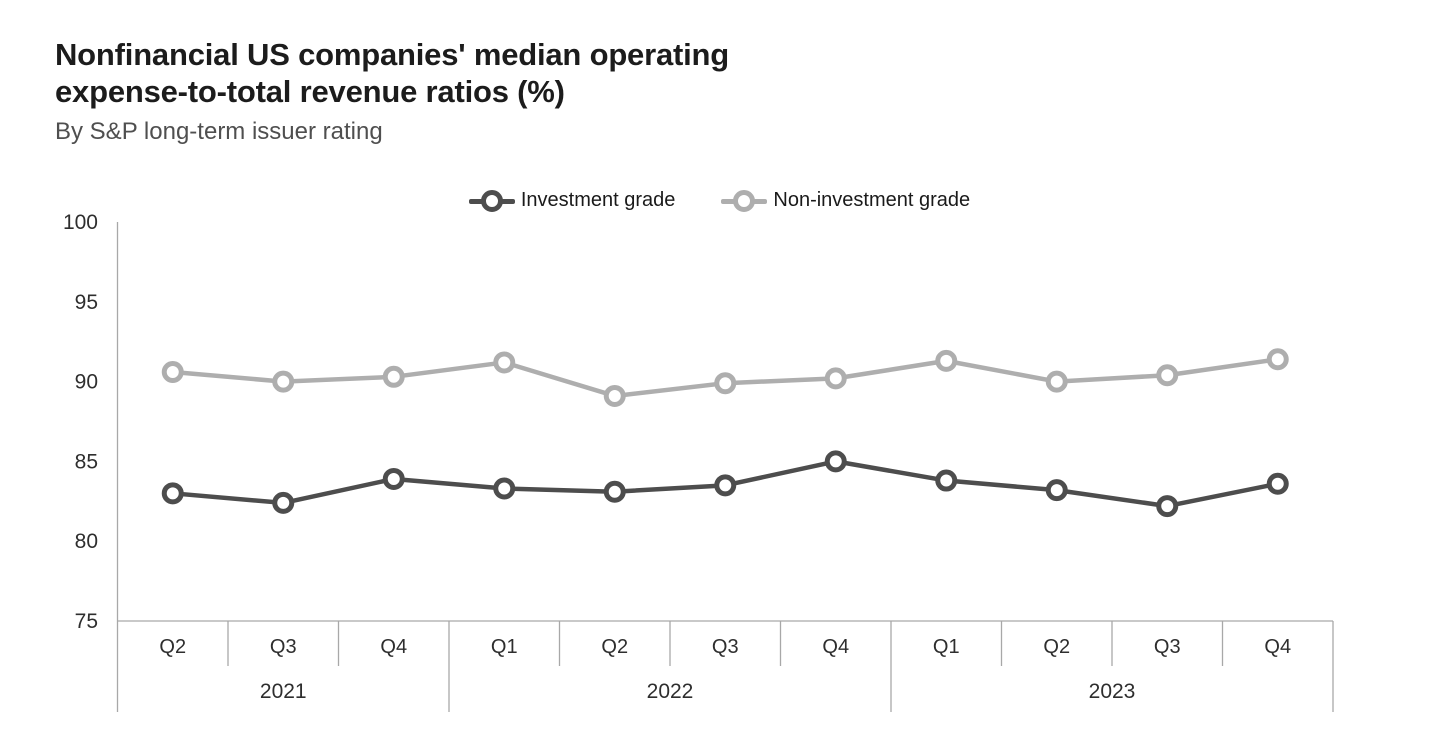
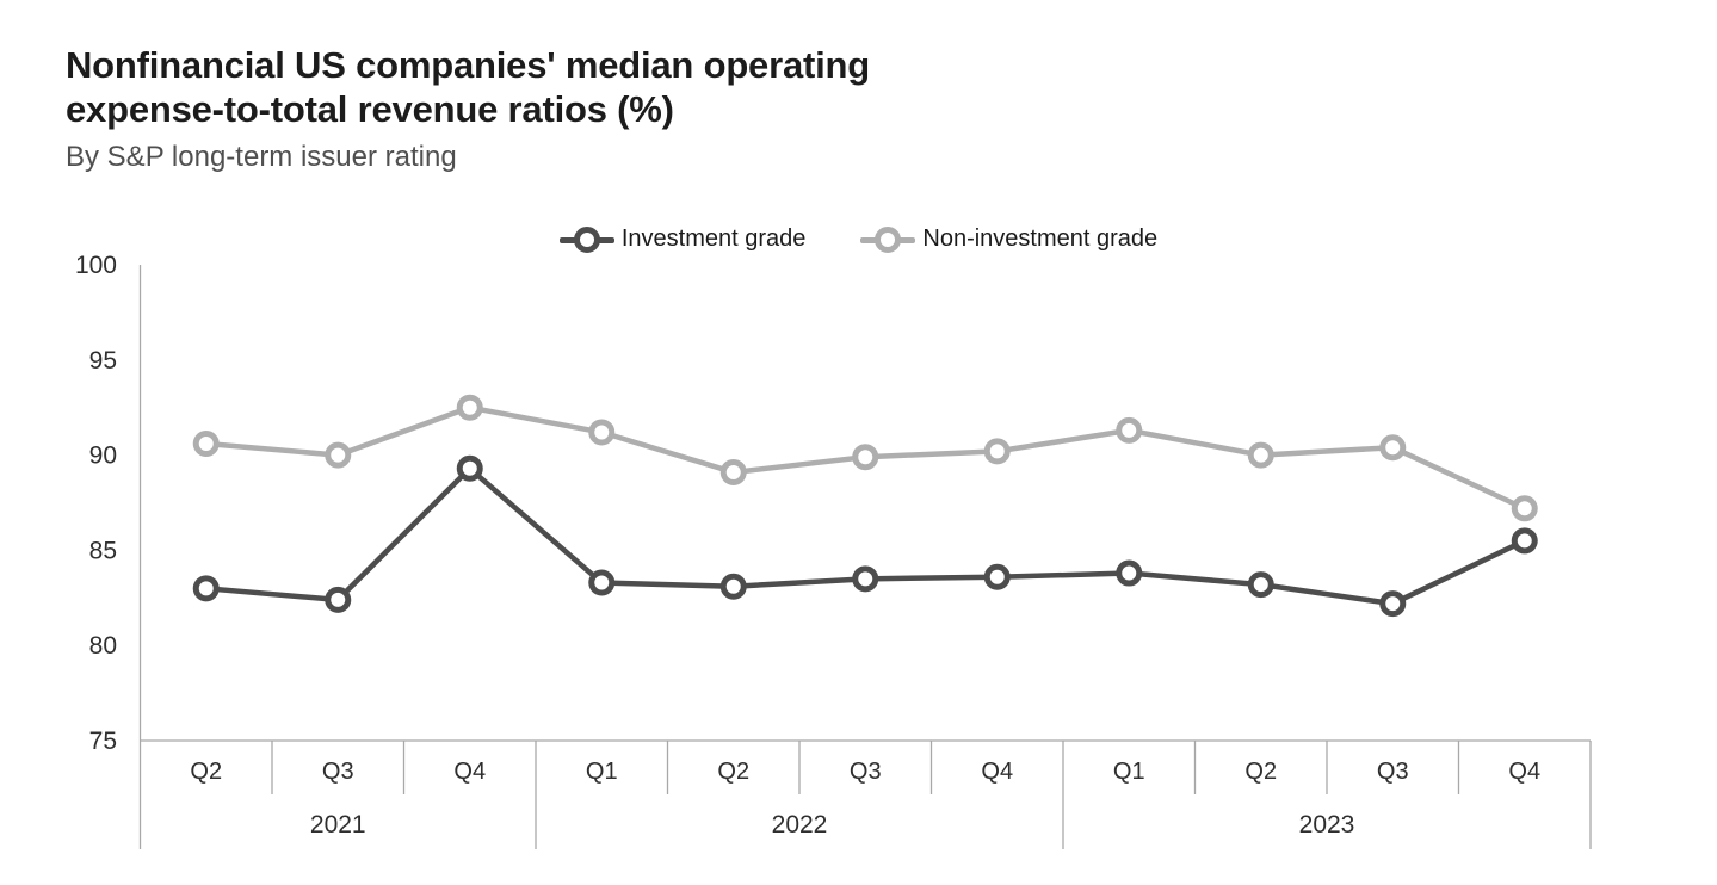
Investment grade/Q4 2021: 83.9 -> 89.3
Non-investment grade/Q4 2021: 90.3 -> 92.5
Investment grade/Q4 2022: 85.0 -> 83.6
Investment grade/Q4 2023: 83.6 -> 85.5
Non-investment grade/Q4 2023: 91.4 -> 87.2
